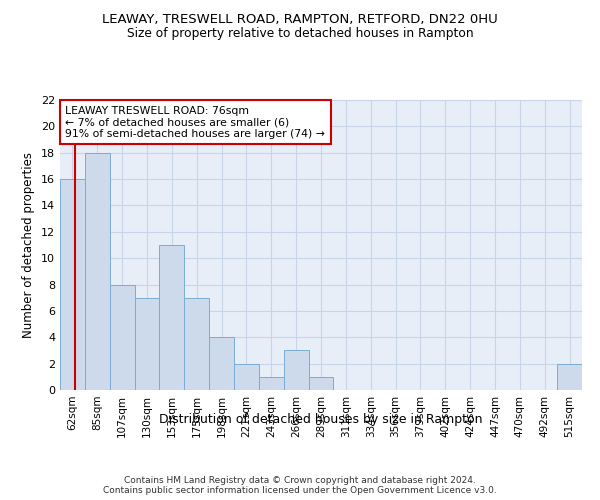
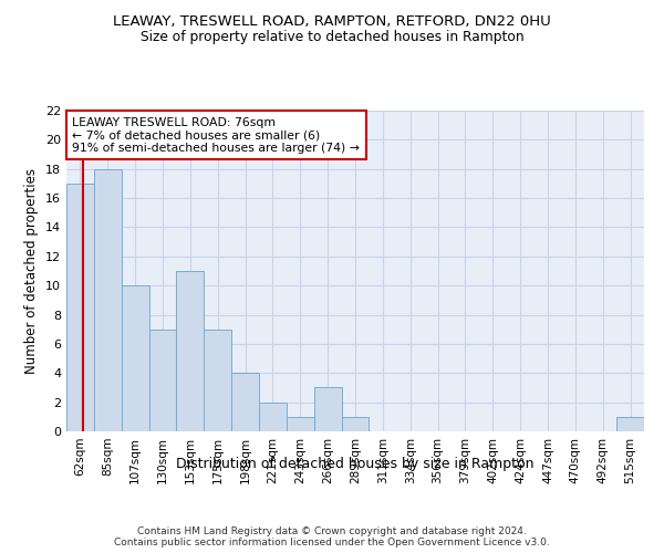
62sqm: 16 -> 17
107sqm: 8 -> 10
515sqm: 2 -> 1
